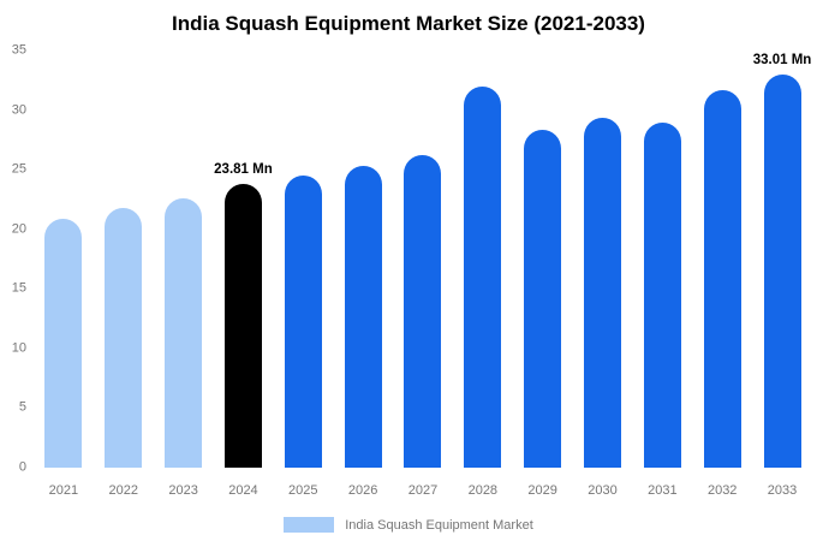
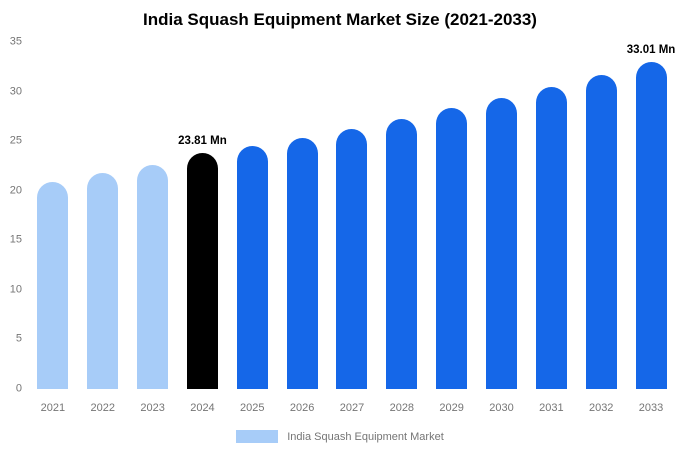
2028: 32 -> 27
2031: 29 -> 30
